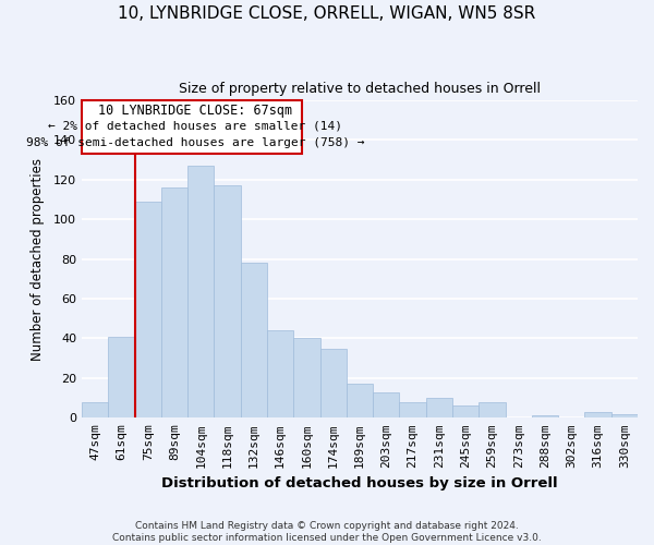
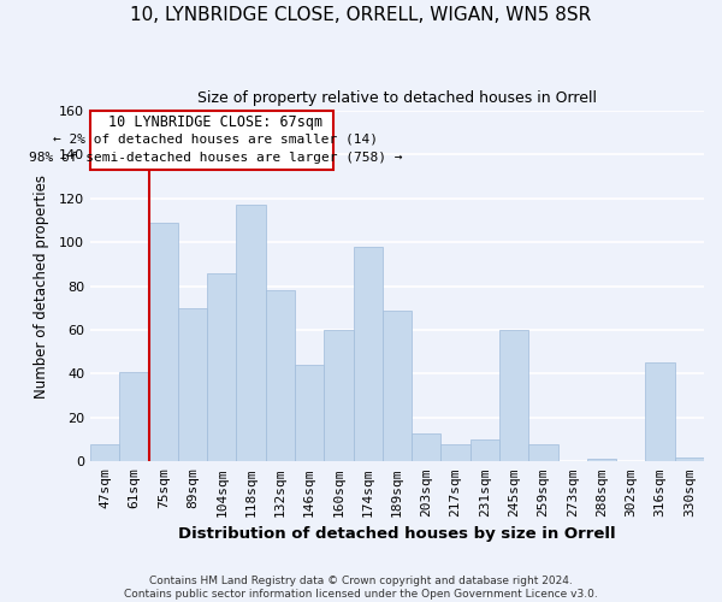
89sqm: 116 -> 70
104sqm: 127 -> 86
160sqm: 40 -> 60
174sqm: 35 -> 98
189sqm: 17 -> 69
245sqm: 6 -> 60
316sqm: 3 -> 45
